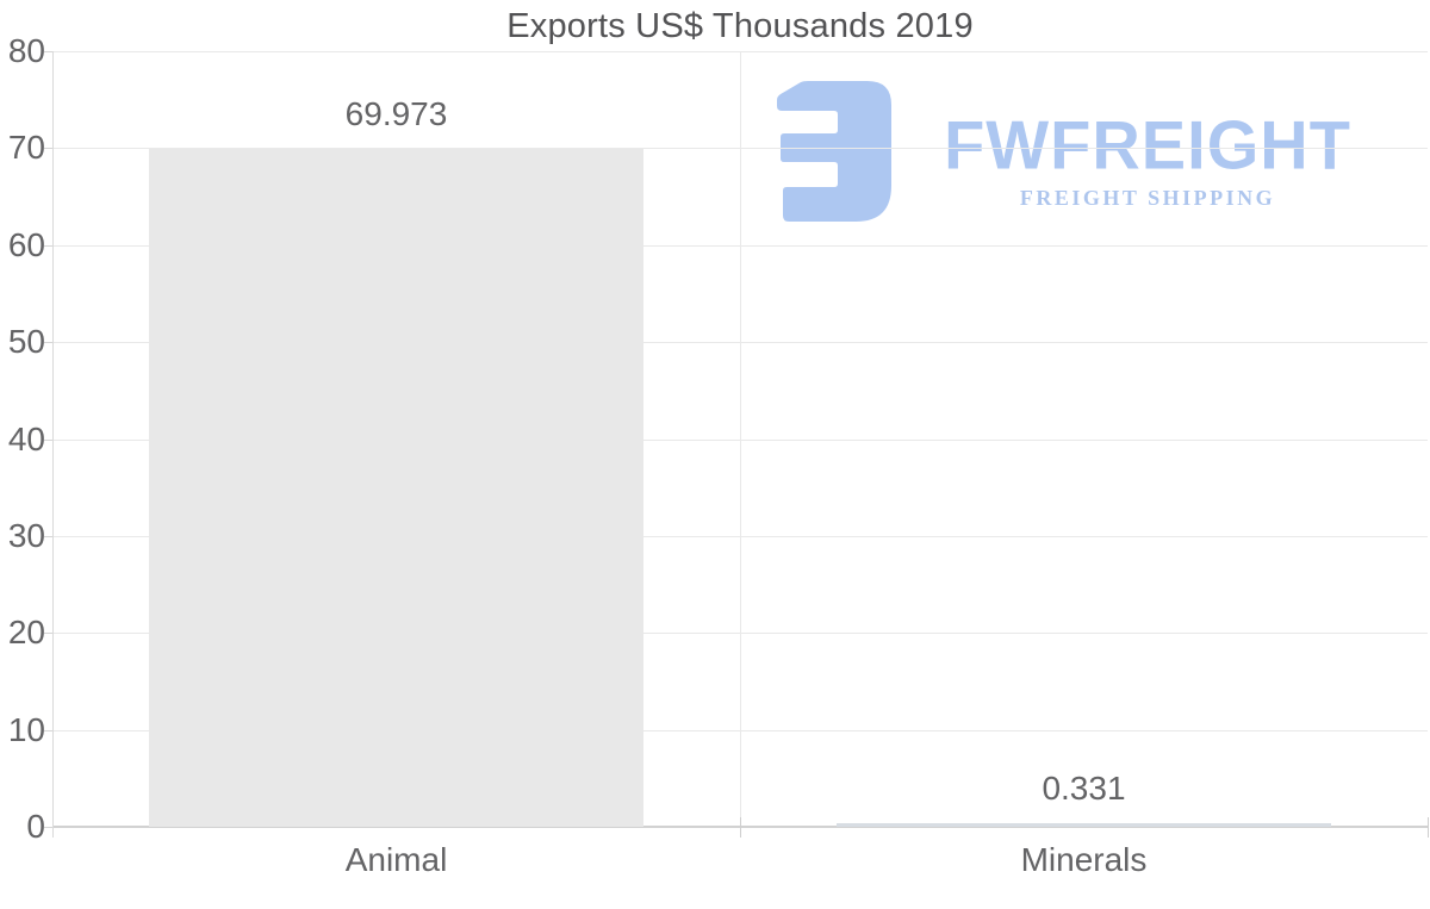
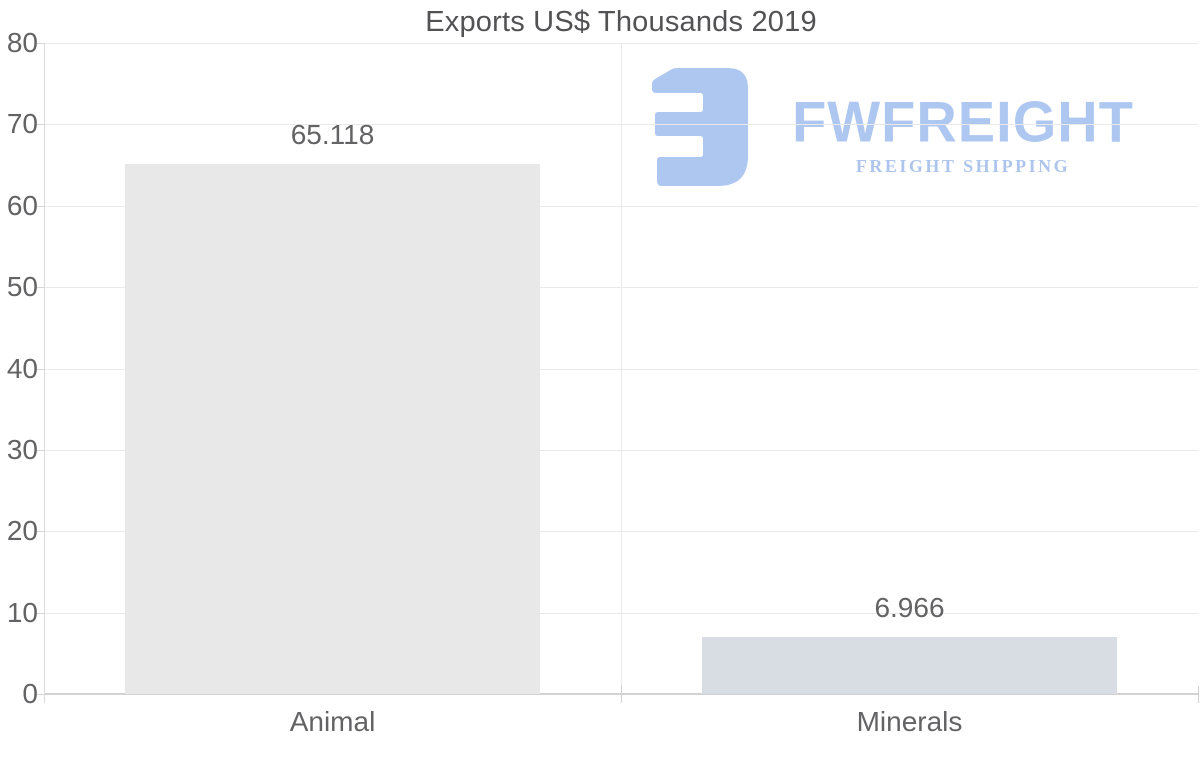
Animal: 69.973 -> 65.118
Minerals: 0.331 -> 6.966
